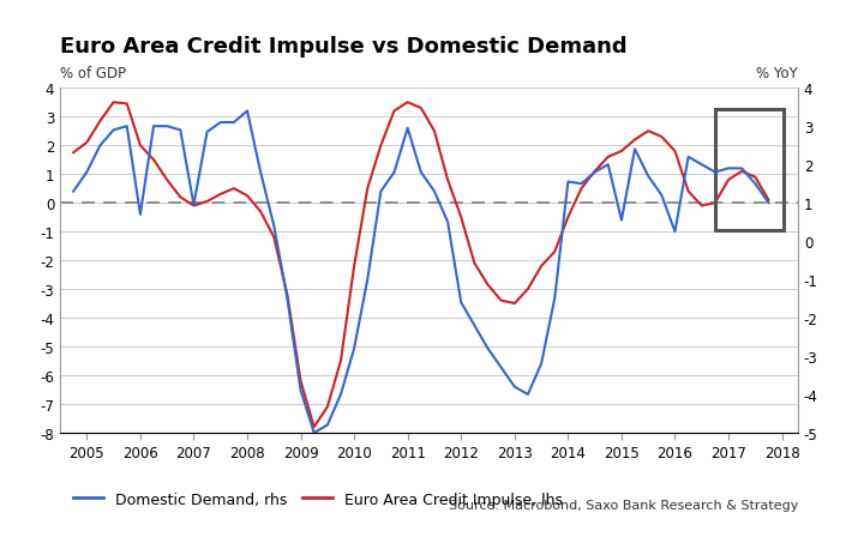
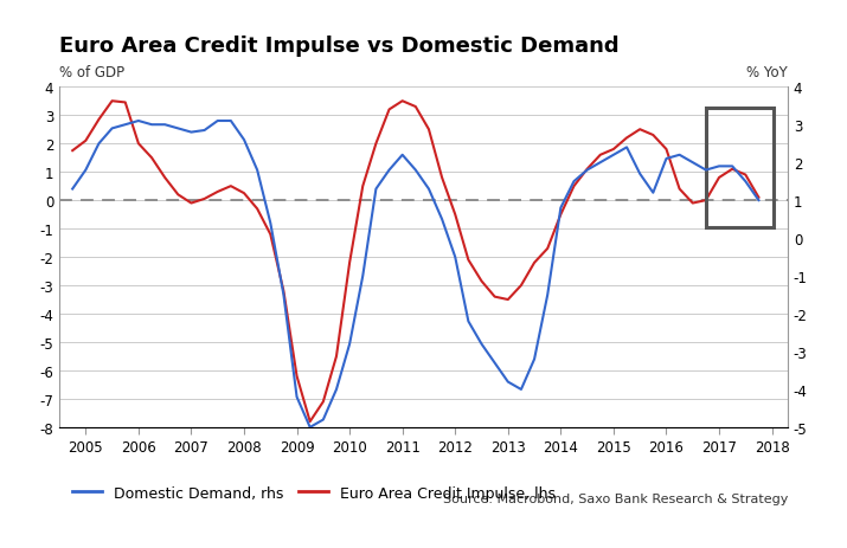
Domestic Demand, rhs/2006: 0.70 -> 3.10
Domestic Demand, rhs/2007: 0.95 -> 2.80
Domestic Demand, rhs/2008: 3.40 -> 2.60
Domestic Demand, rhs/2009: -3.90 -> -4.20
Domestic Demand, rhs/2011: 2.95 -> 2.20
Domestic Demand, rhs/2012: -1.60 -> -0.50
Domestic Demand, rhs/2014: 1.55 -> 0.80
Domestic Demand, rhs/2015: 0.55 -> 2.20
Domestic Demand, rhs/2016: 0.25 -> 2.10
